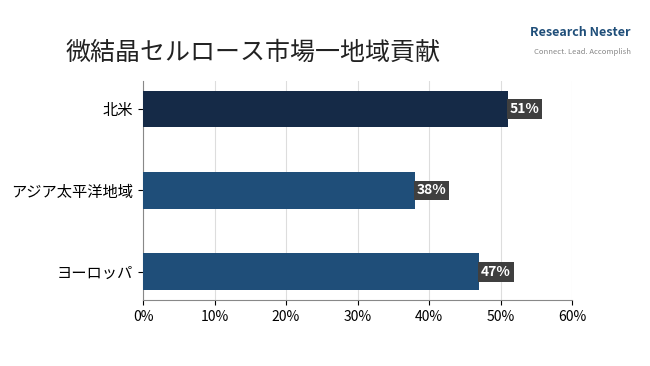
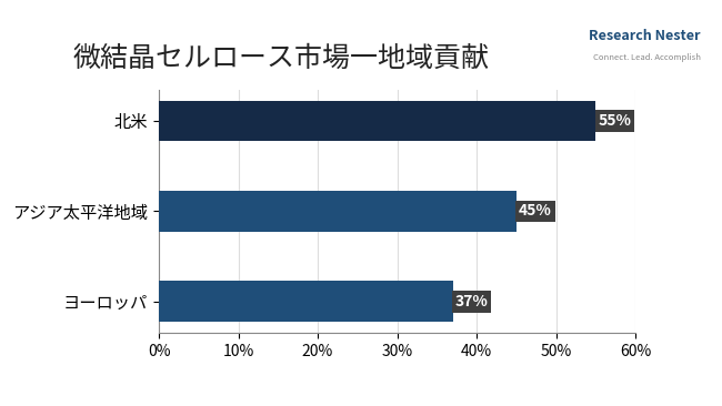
北米: 51% -> 55%
アジア太平洋地域: 38% -> 45%
ヨーロッパ: 47% -> 37%
